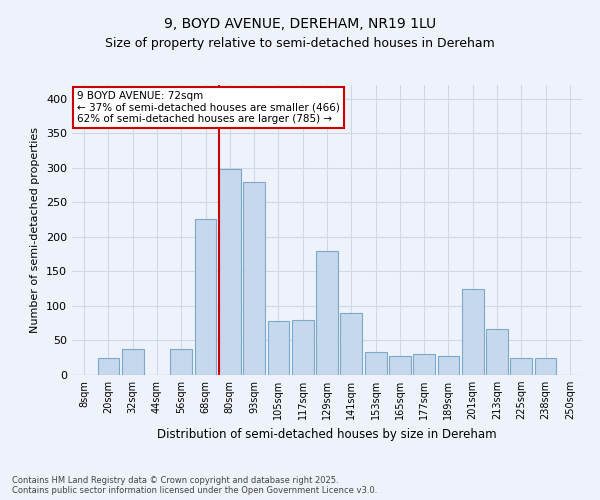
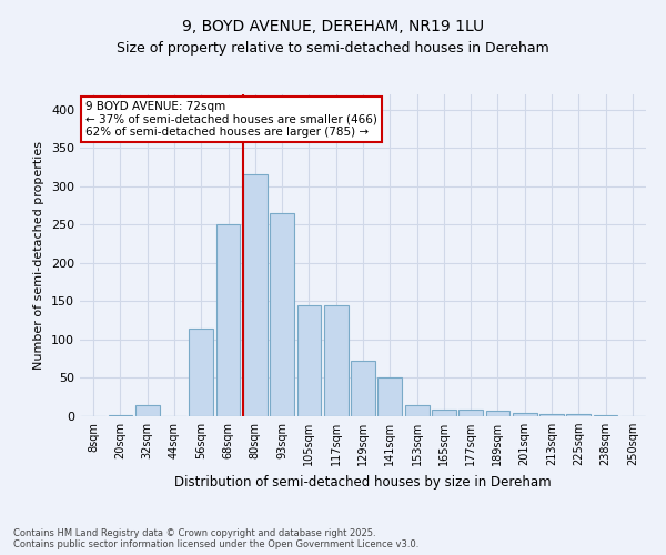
20sqm: 24 -> 2
32sqm: 38 -> 14
56sqm: 38 -> 115
68sqm: 226 -> 250
80sqm: 298 -> 315
93sqm: 280 -> 265
105sqm: 78 -> 145
117sqm: 80 -> 145
129sqm: 180 -> 72
141sqm: 90 -> 50
153sqm: 34 -> 15
165sqm: 28 -> 8
177sqm: 30 -> 8
189sqm: 28 -> 7
201sqm: 124 -> 5
213sqm: 66 -> 3
225sqm: 24 -> 3
238sqm: 24 -> 2
